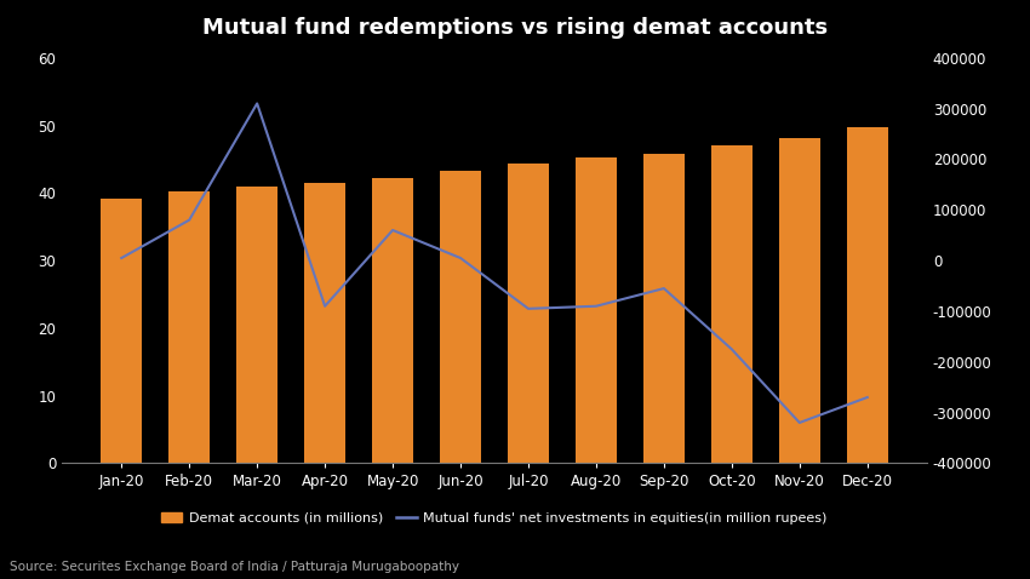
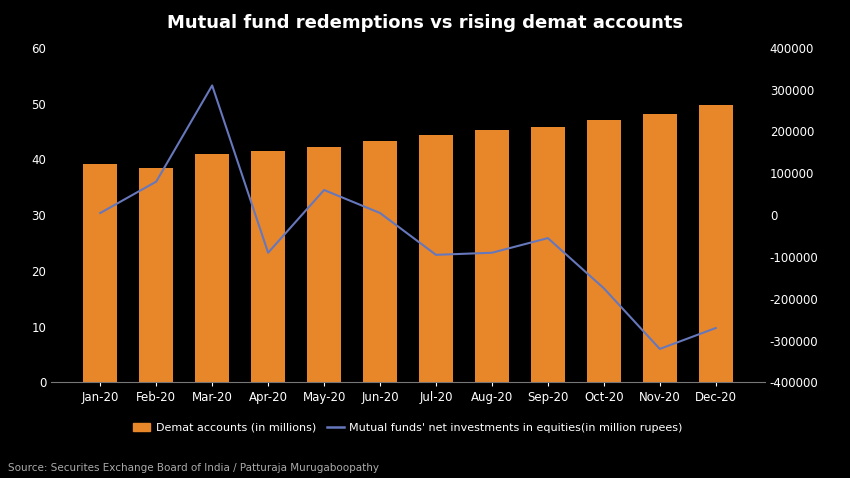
Demat accounts (in millions)/Feb-20: 40.2 -> 38.4
